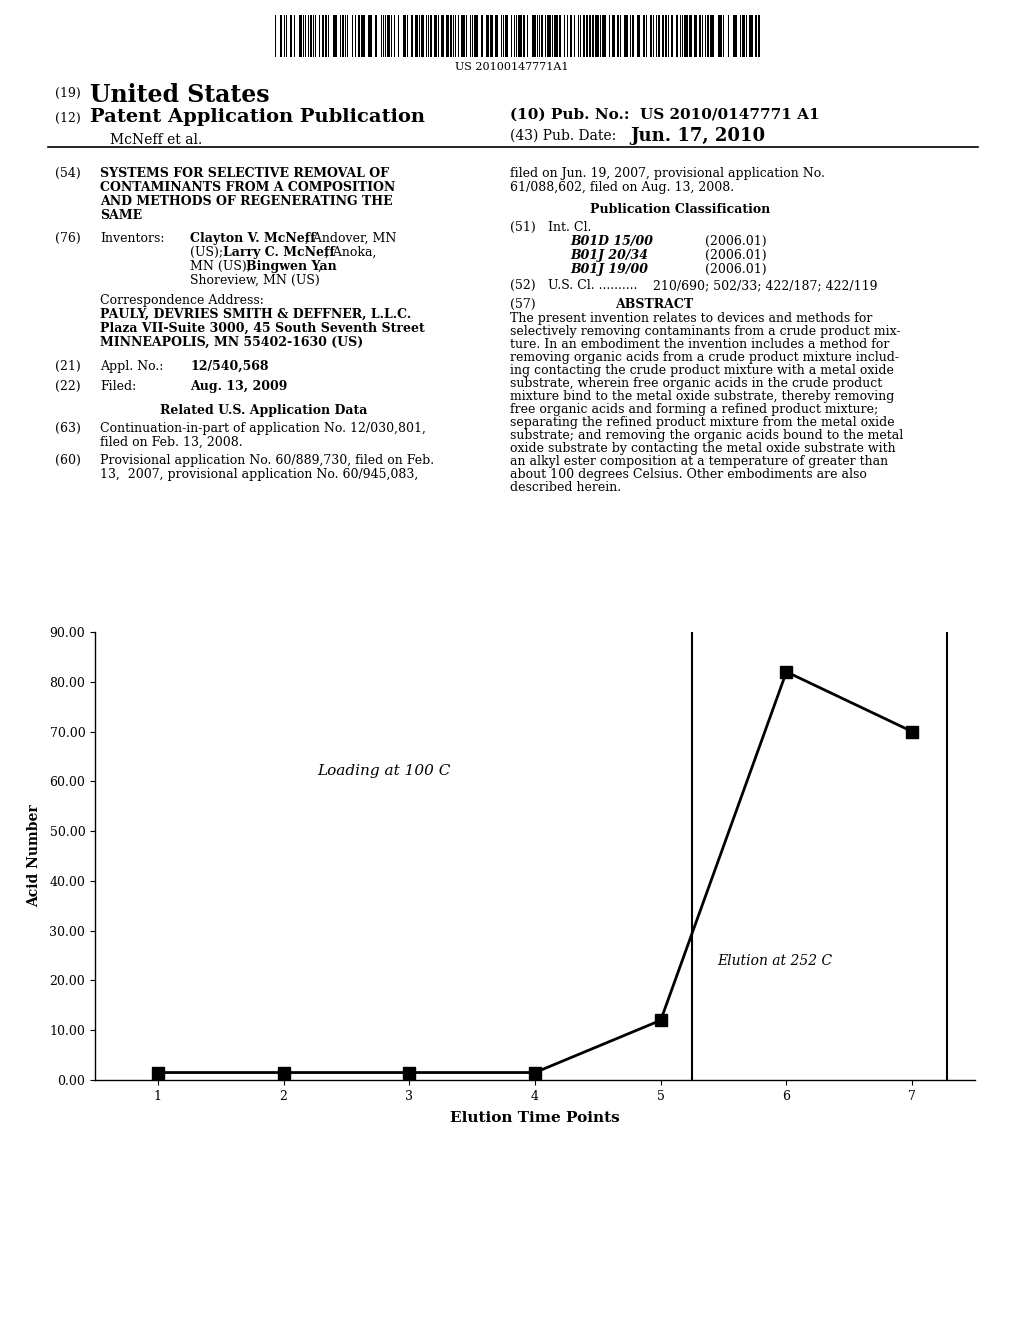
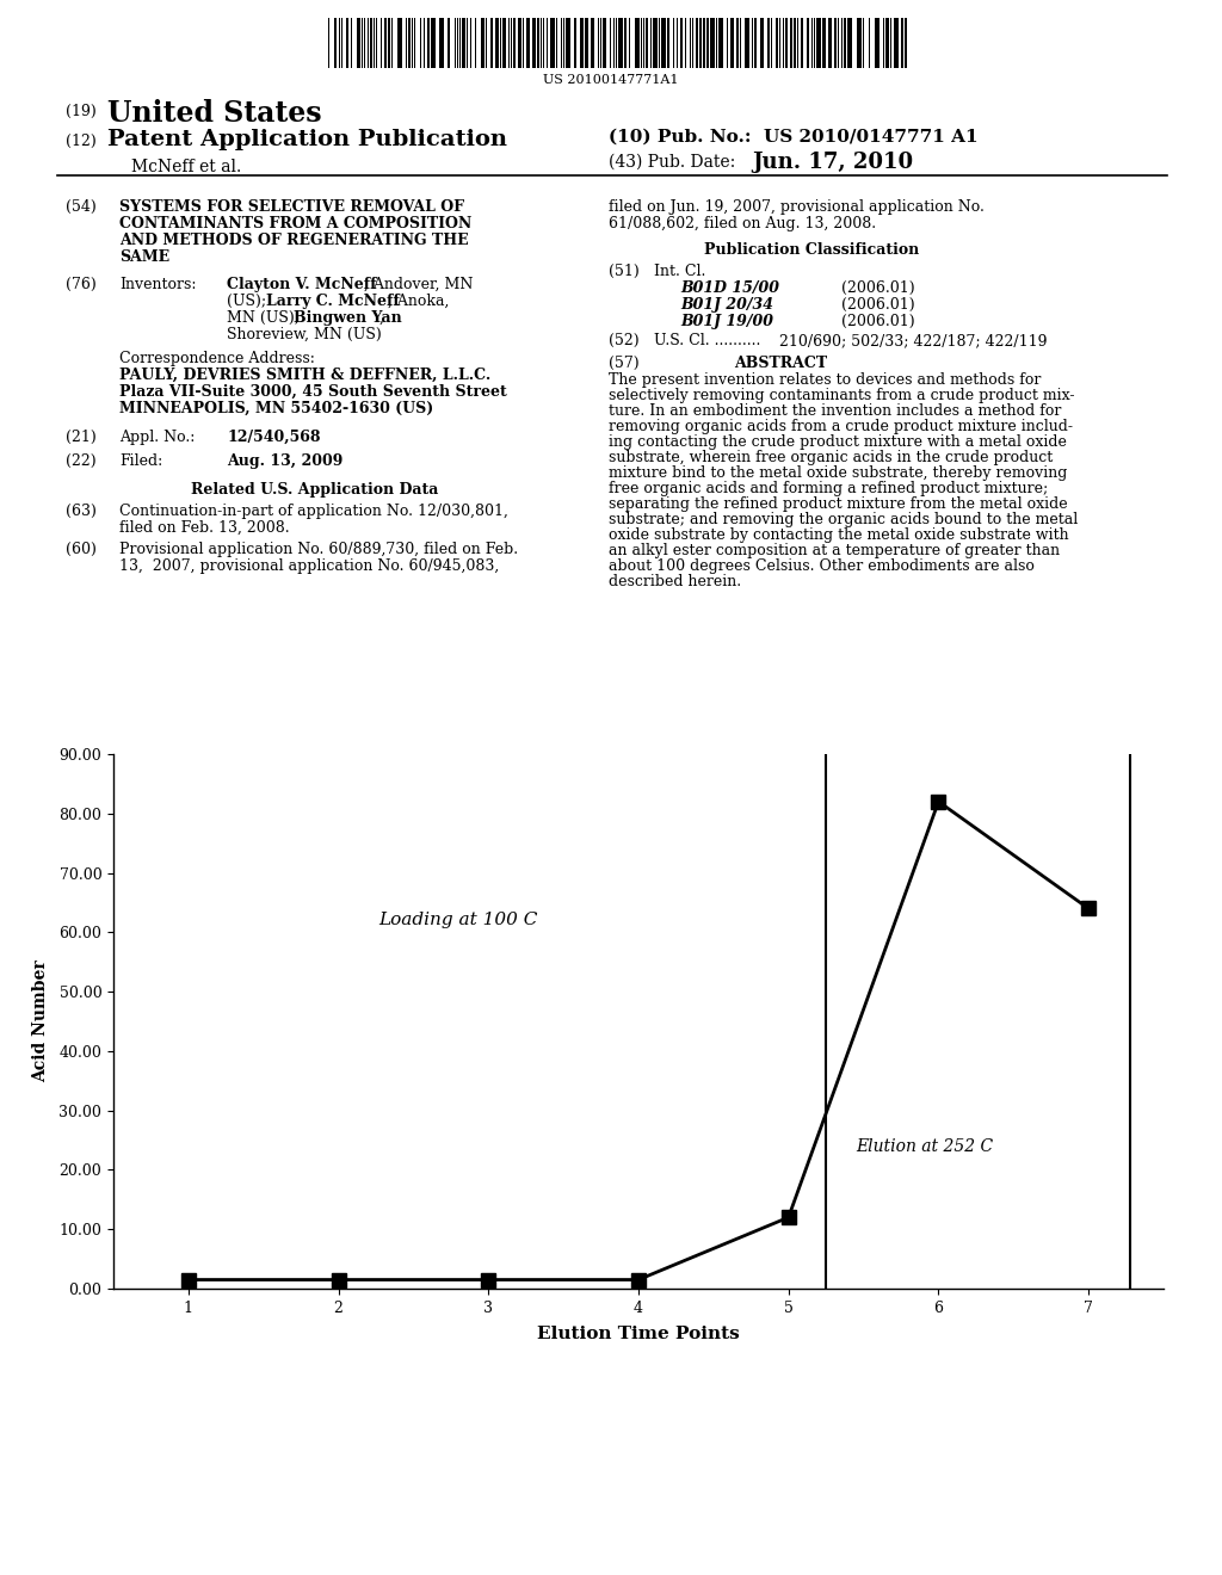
7: 70.0 -> 64.0
